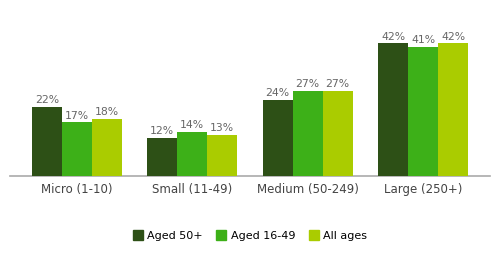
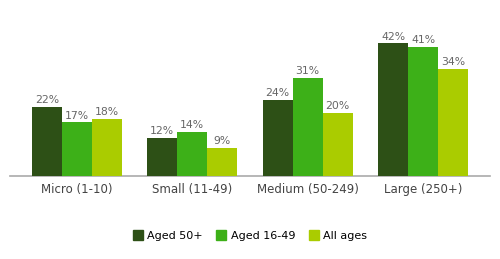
All ages/Small (11-49): 13% -> 9%
Aged 16-49/Medium (50-249): 27% -> 31%
All ages/Medium (50-249): 27% -> 20%
All ages/Large (250+): 42% -> 34%
